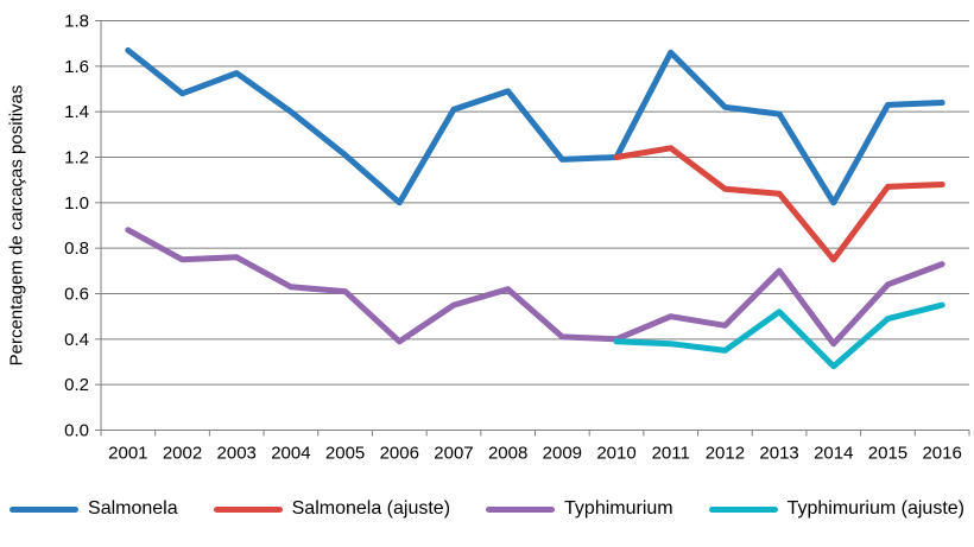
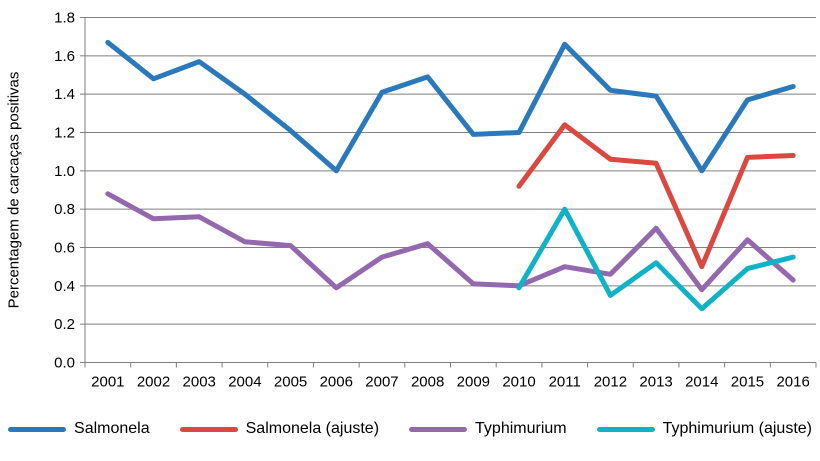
Salmonela (ajuste)/2010: 1.20 -> 0.92
Typhimurium (ajuste)/2011: 0.38 -> 0.80
Salmonela (ajuste)/2014: 0.75 -> 0.50
Salmonela/2015: 1.43 -> 1.37
Typhimurium/2016: 0.73 -> 0.43
